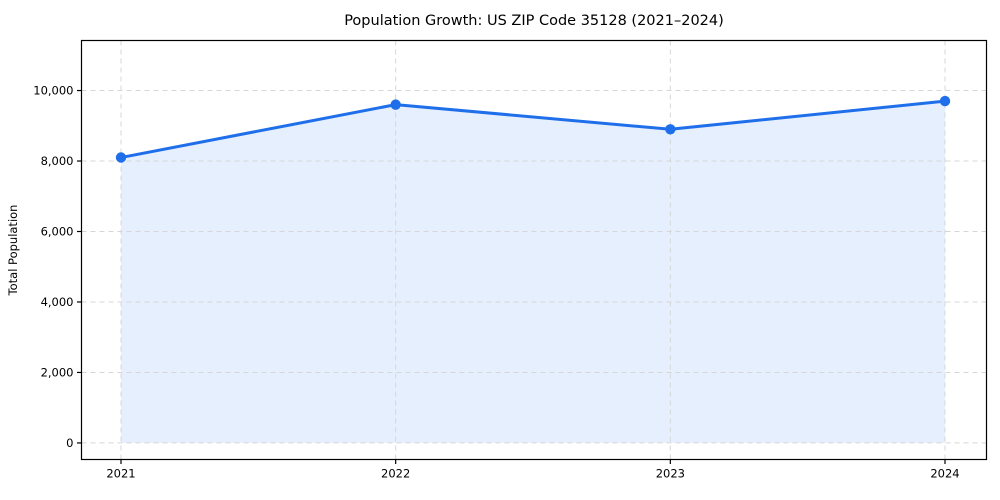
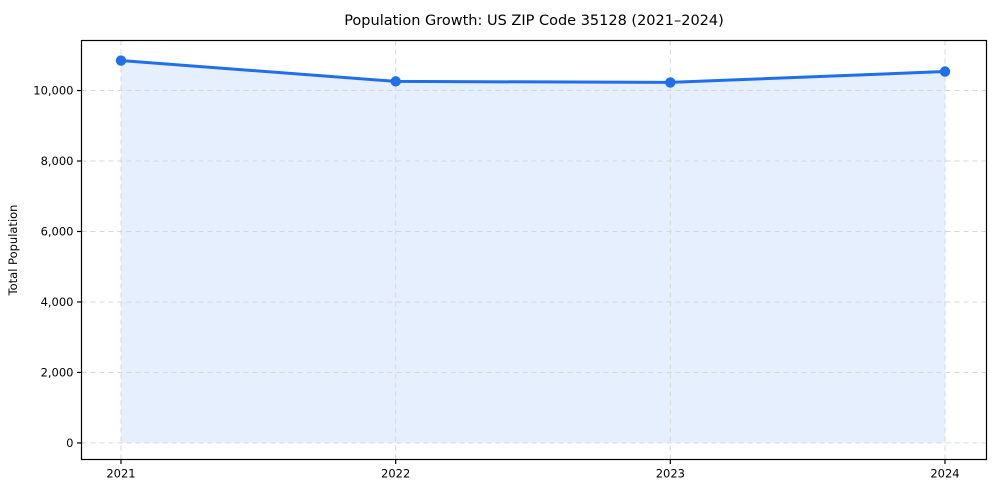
2021: 8100 -> 10800
2022: 9600 -> 10300
2023: 8900 -> 10200
2024: 9700 -> 10500
